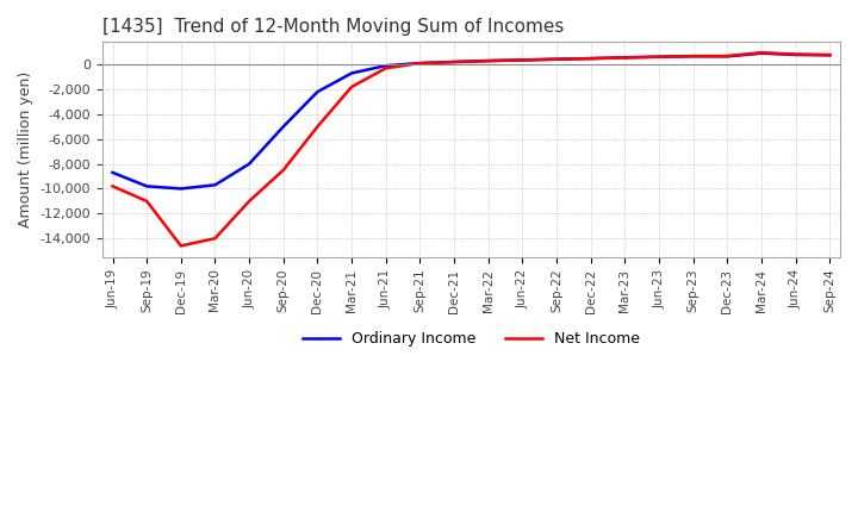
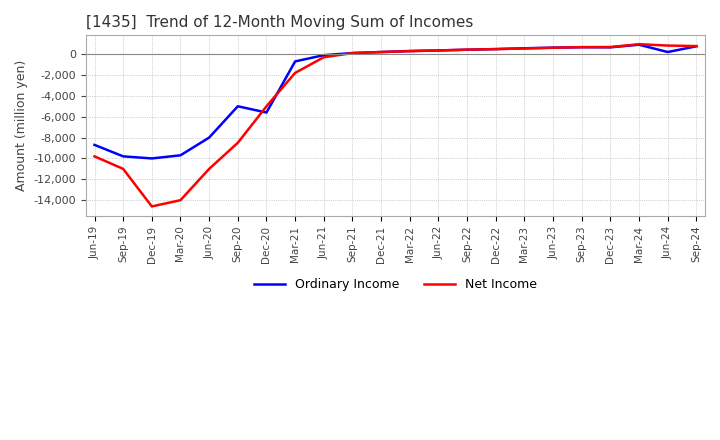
Ordinary Income/Dec-20: -2,200 -> -5,600
Ordinary Income/Jun-24: 800 -> 200
